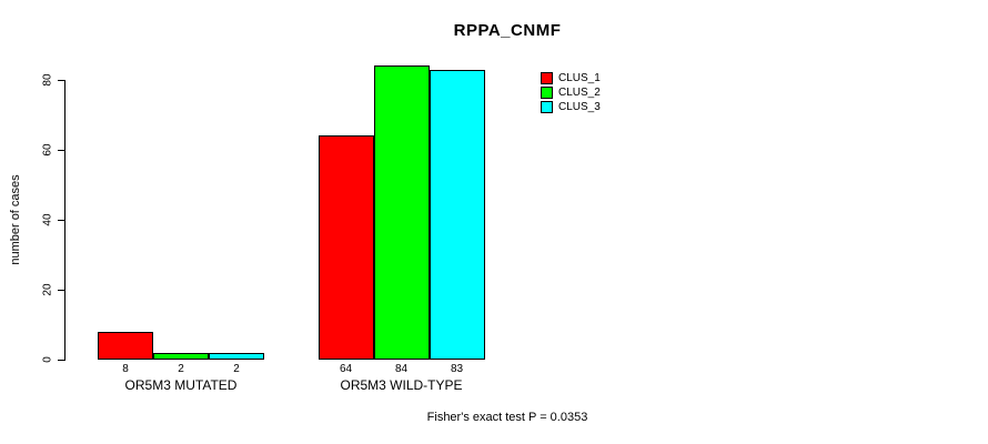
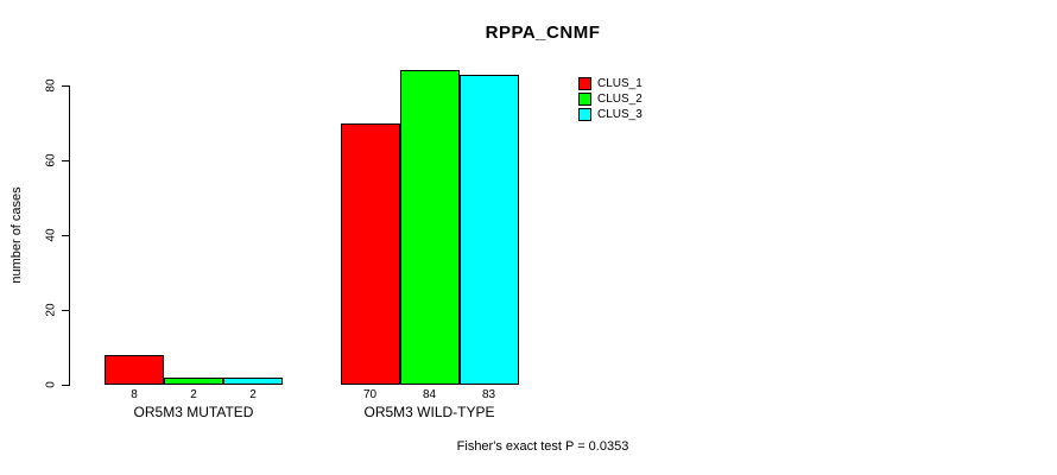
CLUS_1/OR5M3 WILD-TYPE: 64 -> 70
